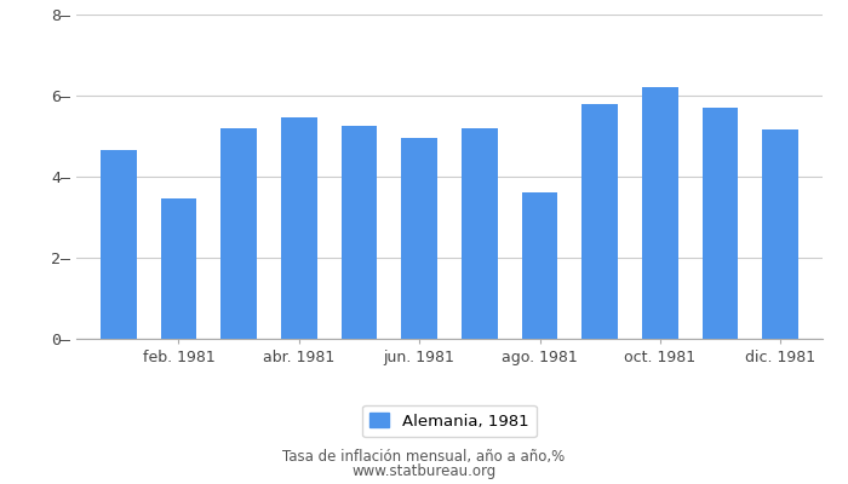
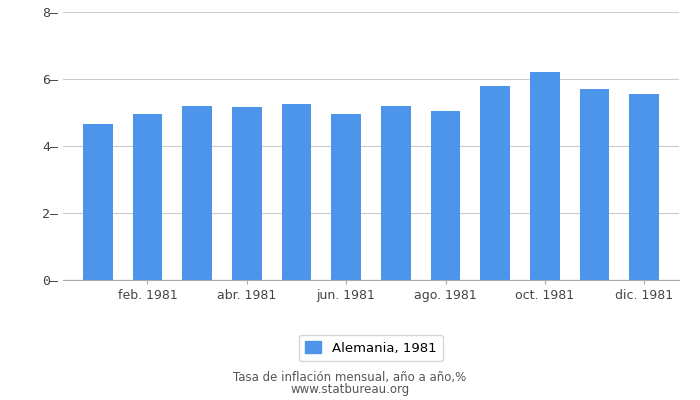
feb. 1981: 3.45– -> 4.95–
abr. 1981: 5.45– -> 5.15–
ago. 1981: 3.60– -> 5.05–
dic. 1981: 5.15– -> 5.55–
